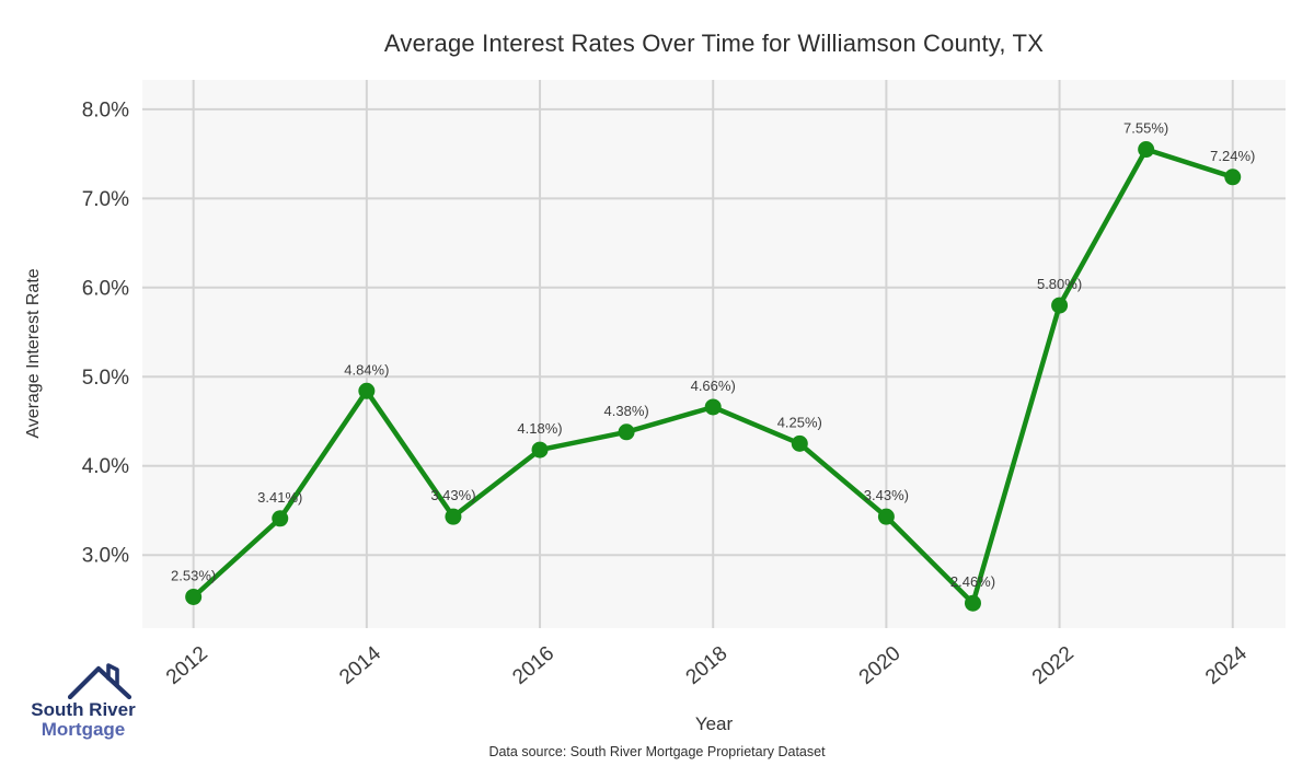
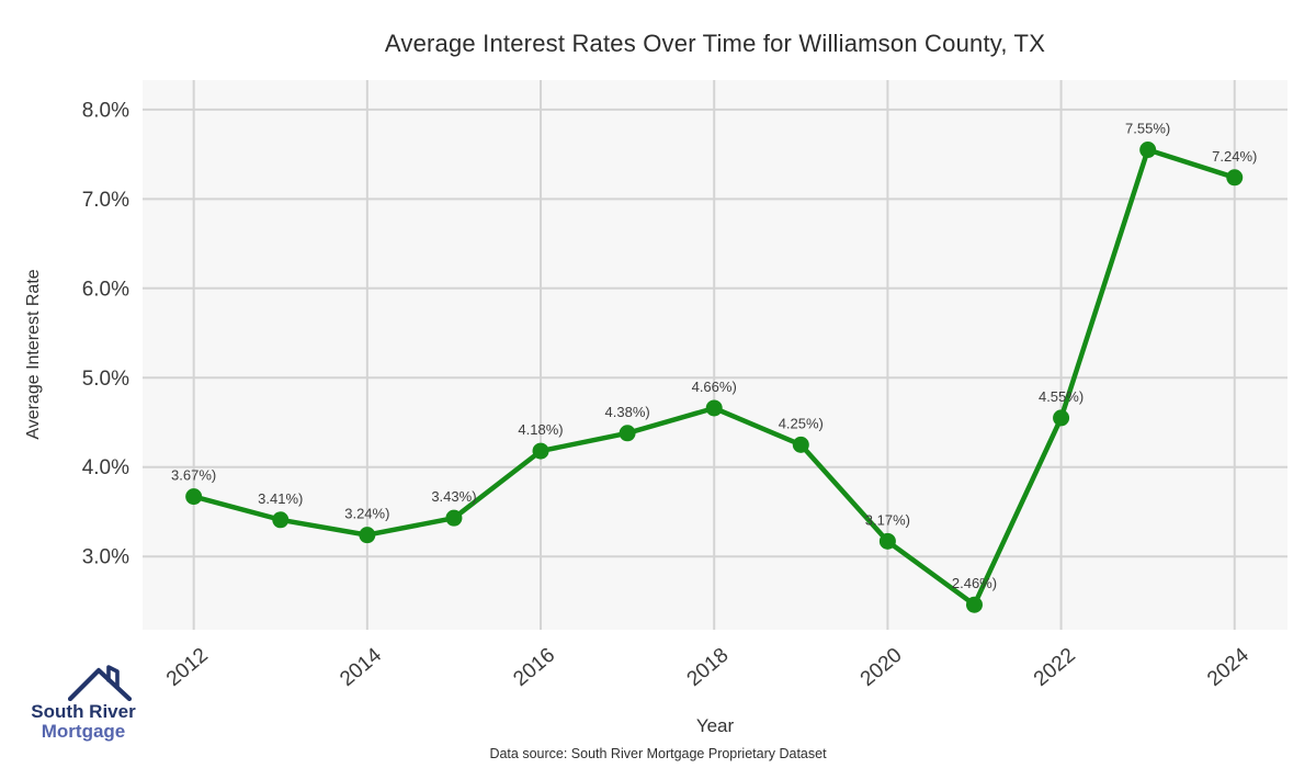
2012: 2.53% -> 3.67%
2014: 4.84% -> 3.24%
2020: 3.43% -> 3.17%
2022: 5.80% -> 4.55%
